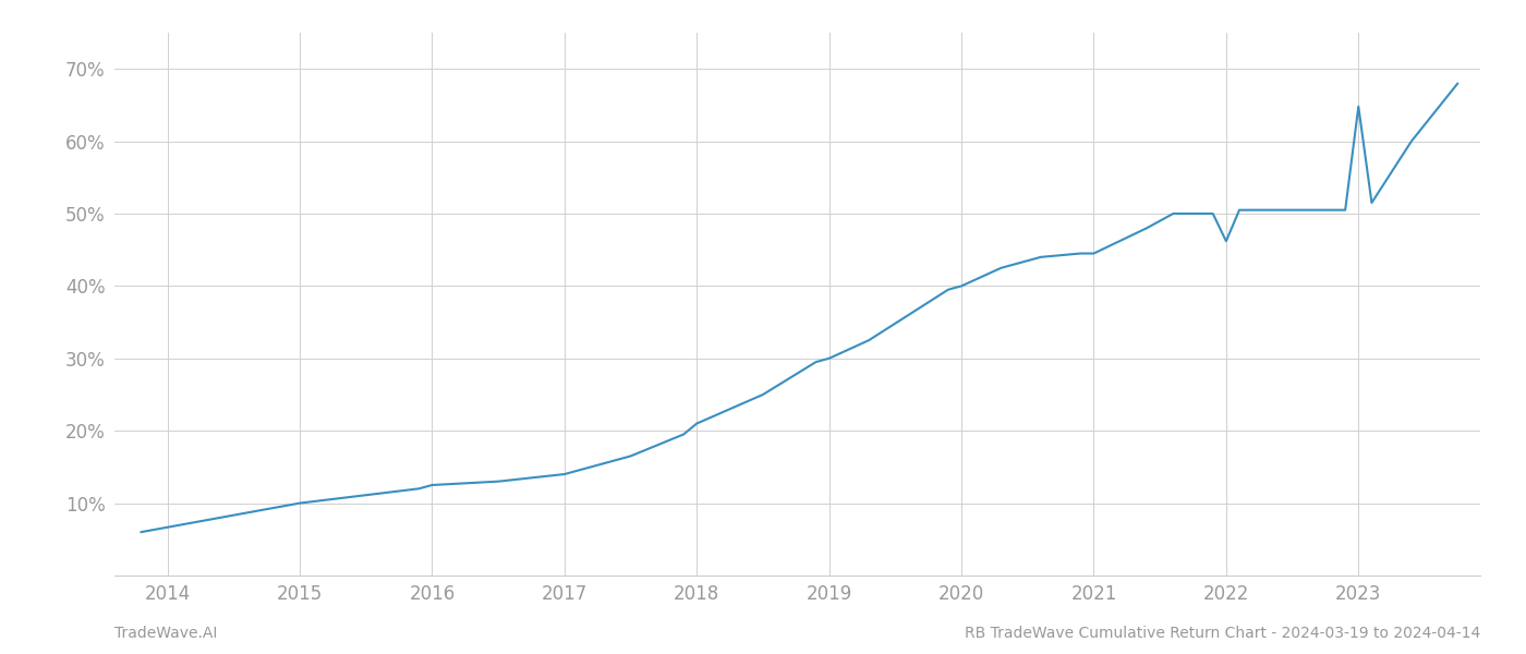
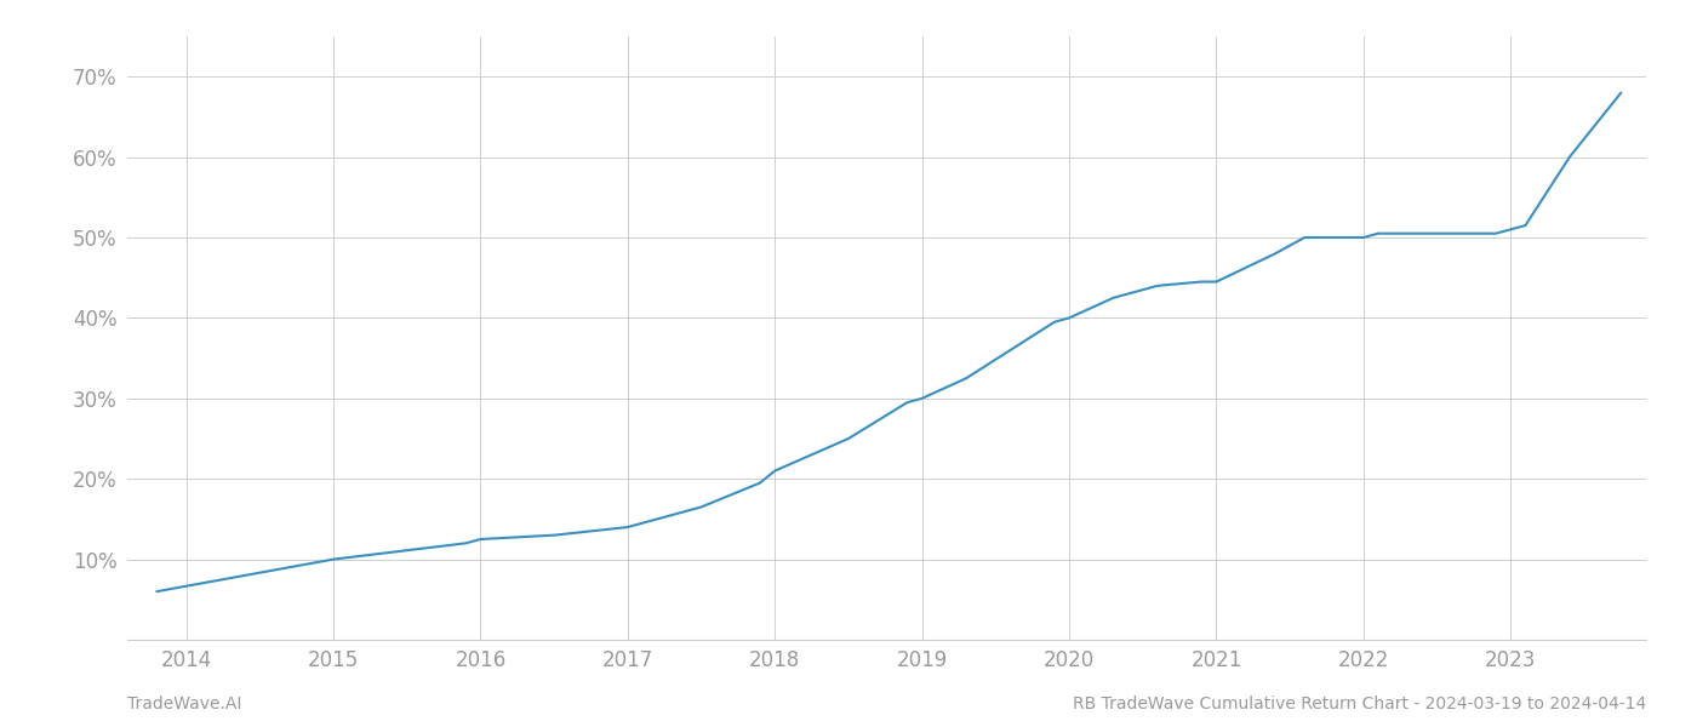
2022: 46.2% -> 50.0%
2023: 64.8% -> 51.0%
